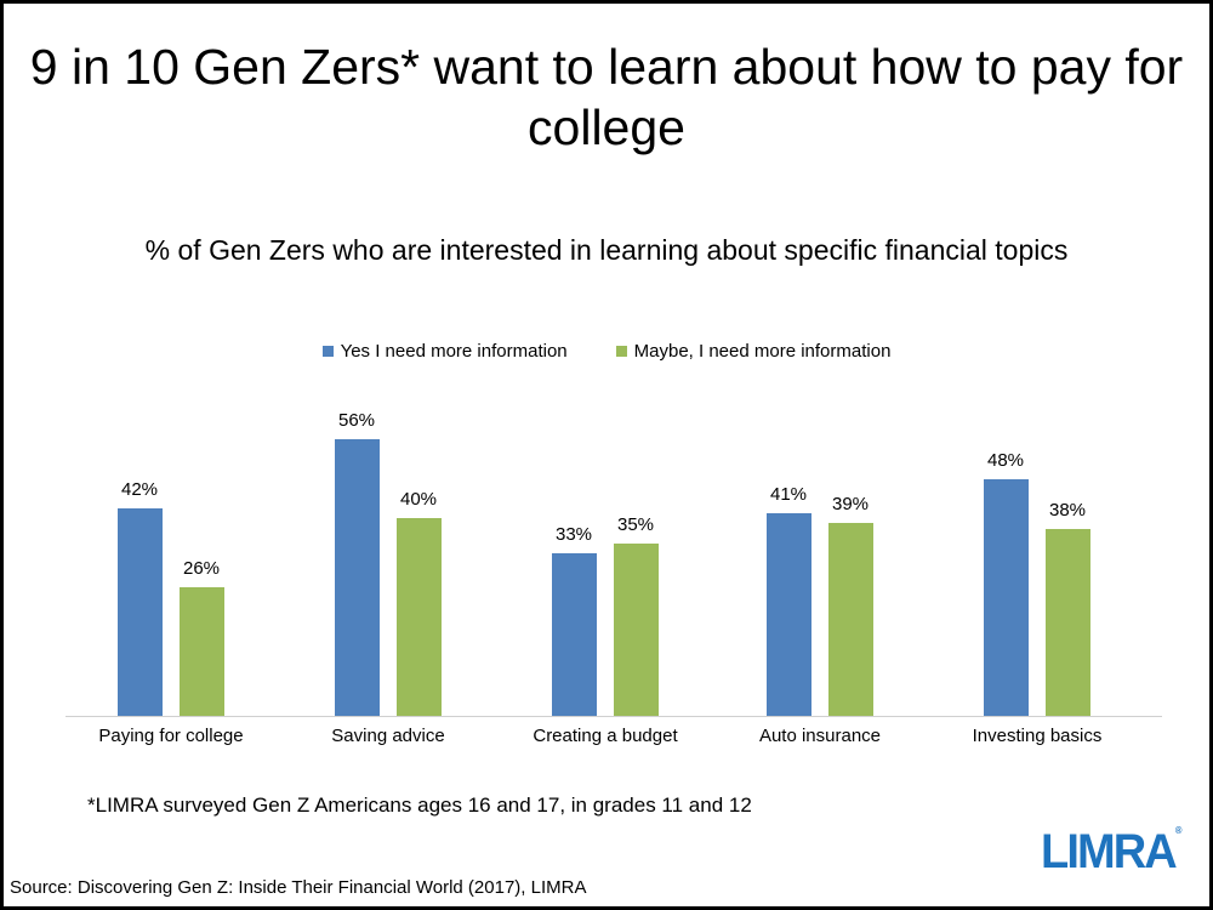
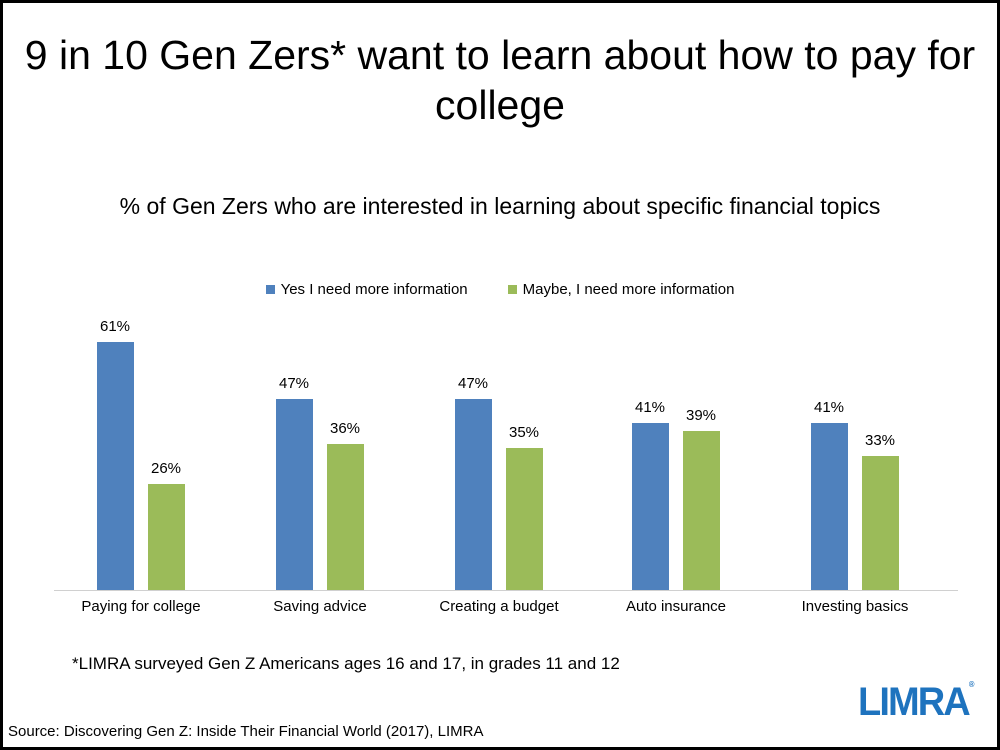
Yes I need more information/Paying for college: 42% -> 61%
Yes I need more information/Saving advice: 56% -> 47%
Maybe, I need more information/Saving advice: 40% -> 36%
Yes I need more information/Creating a budget: 33% -> 47%
Yes I need more information/Investing basics: 48% -> 41%
Maybe, I need more information/Investing basics: 38% -> 33%
